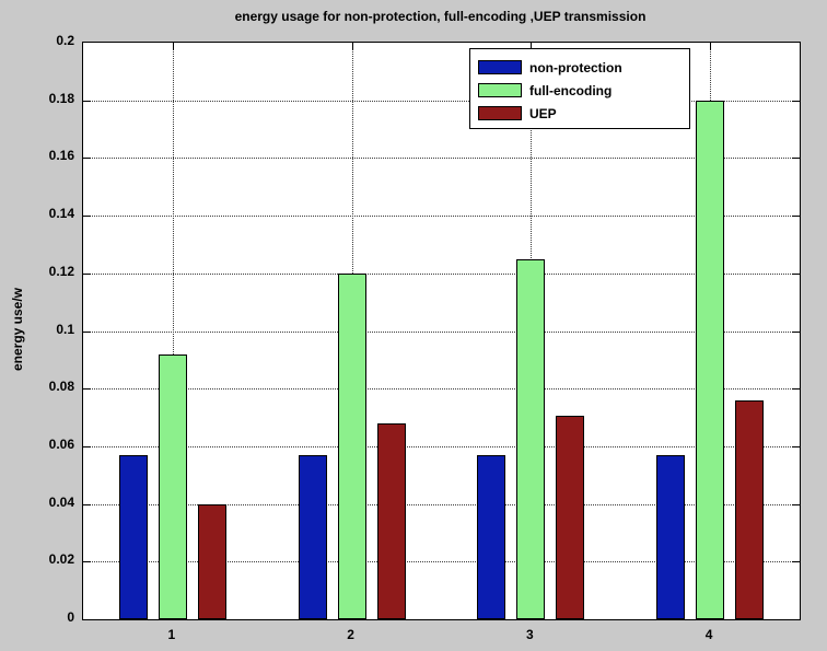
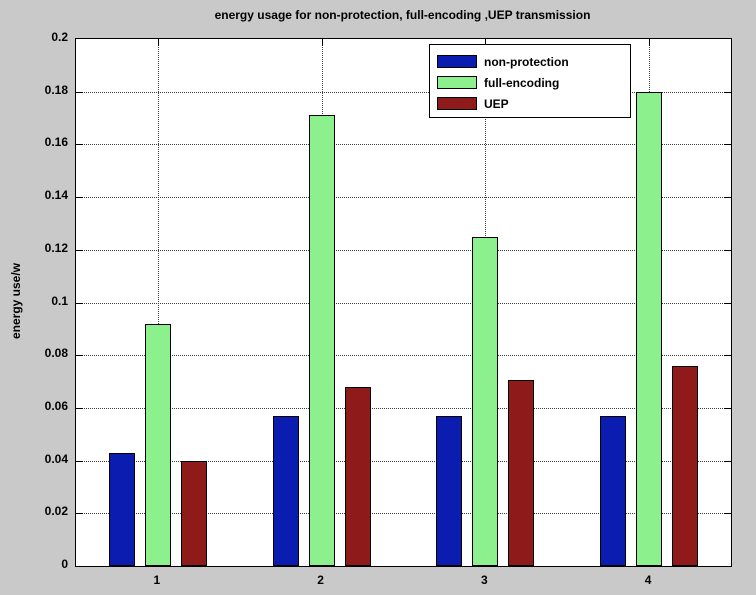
non-protection/1: 0.057 -> 0.043
full-encoding/2: 0.120 -> 0.171
